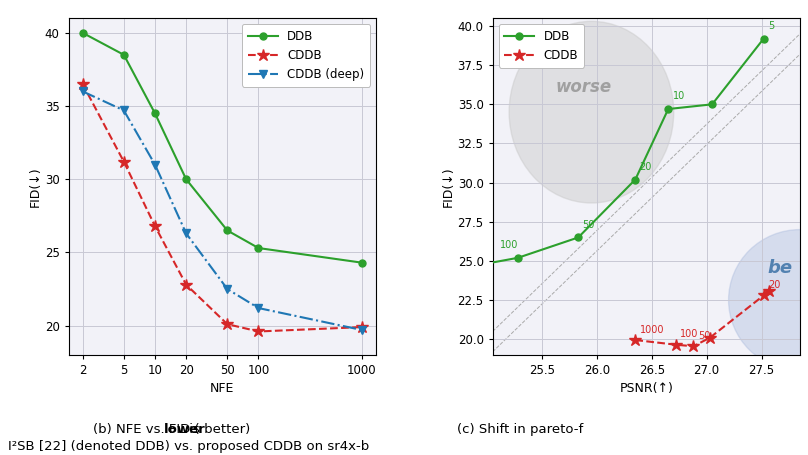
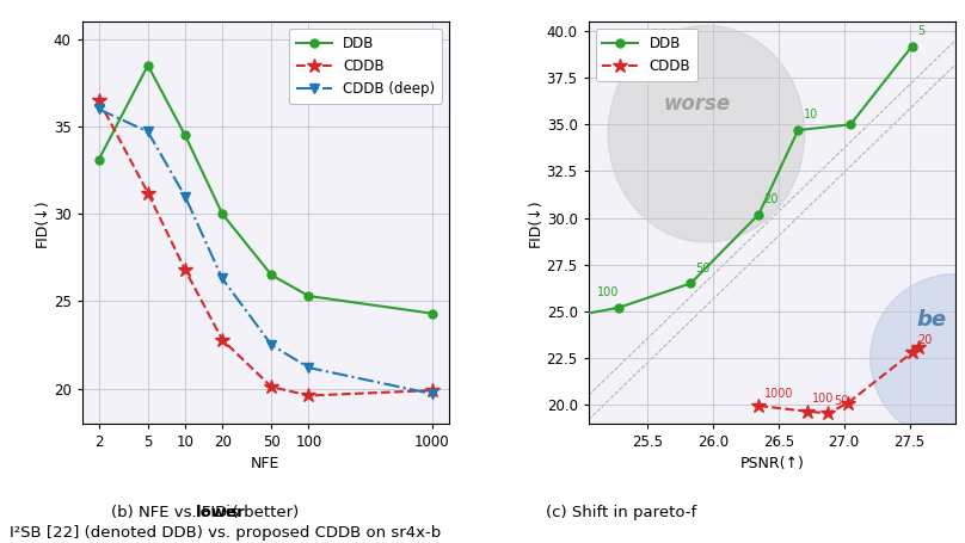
DDB/2: 40.0 -> 33.1
